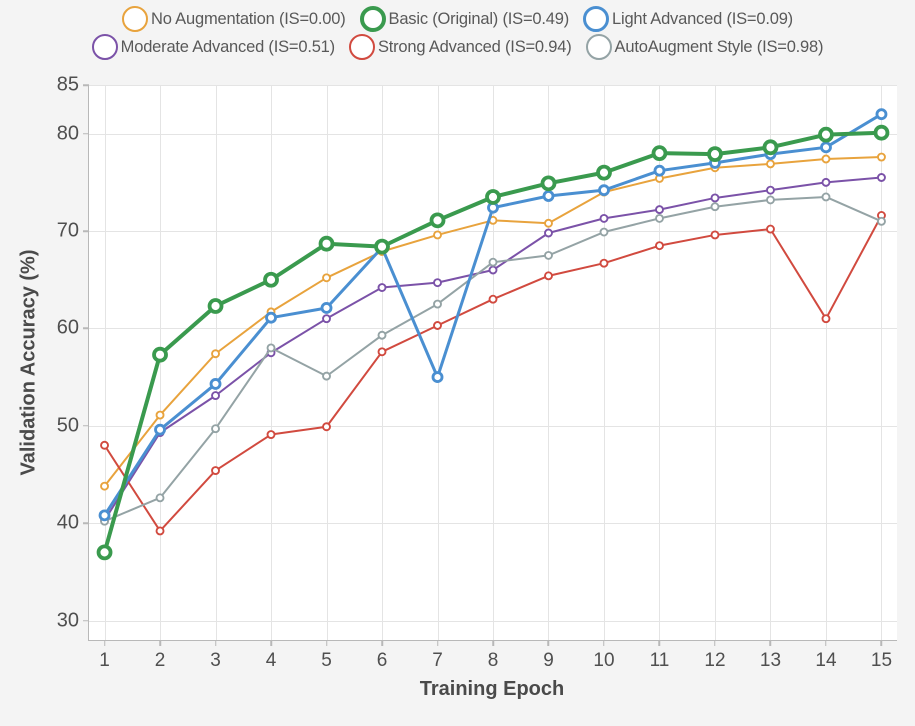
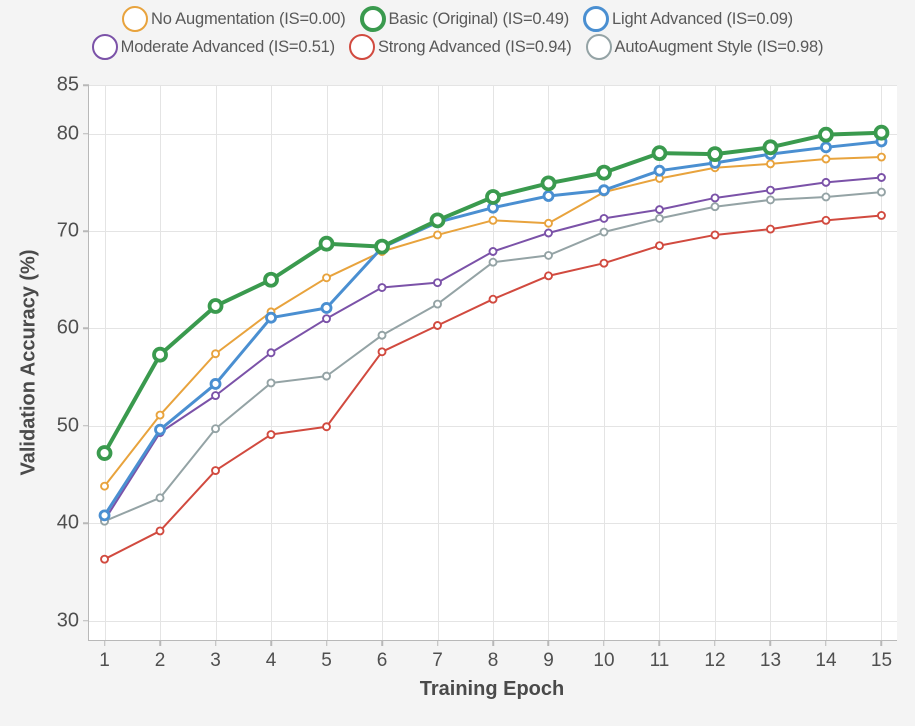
Basic (Original) (IS=0.49)/1: 37 -> 47
Strong Advanced (IS=0.94)/1: 48 -> 36
AutoAugment Style (IS=0.98)/4: 58 -> 54
Light Advanced (IS=0.09)/7: 55 -> 71
Moderate Advanced (IS=0.51)/8: 66 -> 68
Strong Advanced (IS=0.94)/14: 61 -> 71
Light Advanced (IS=0.09)/15: 82 -> 79
AutoAugment Style (IS=0.98)/15: 71 -> 74
